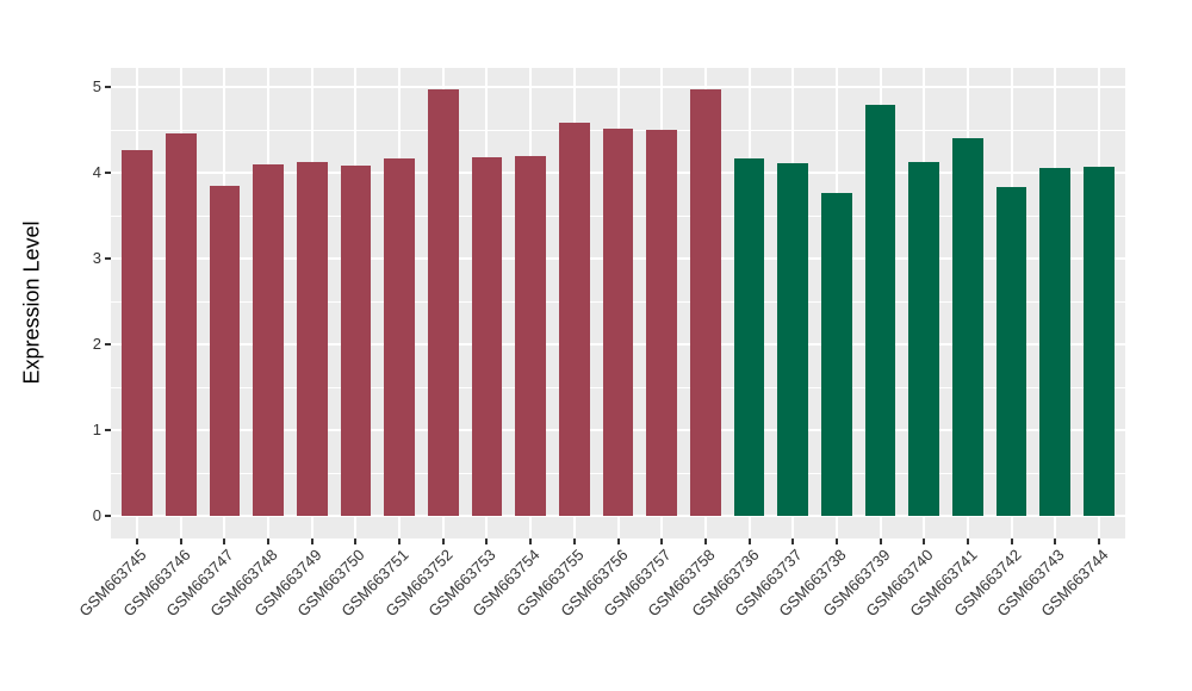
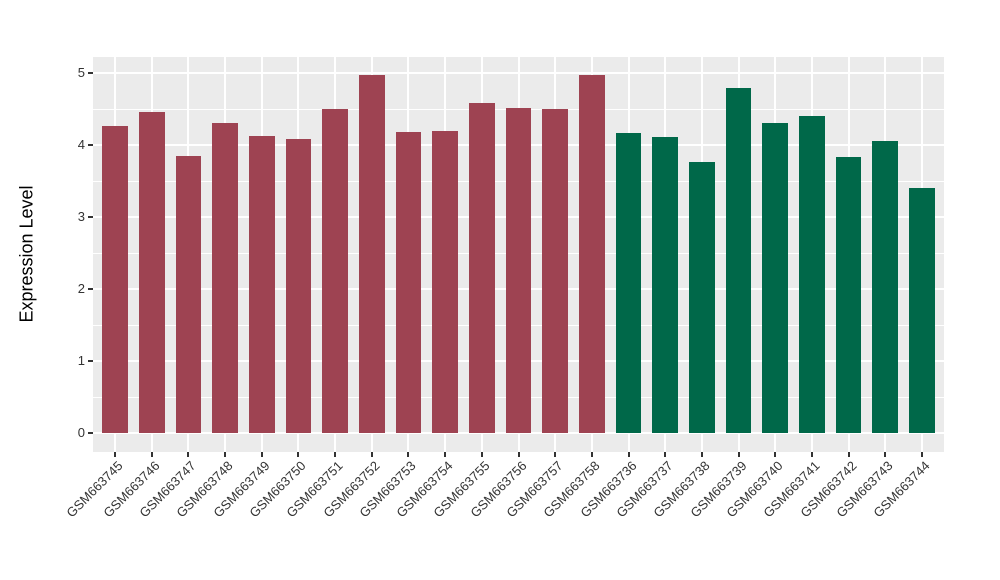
GSM663748: 4.1 -> 4.3
GSM663751: 4.2 -> 4.5
GSM663740: 4.1 -> 4.3
GSM663744: 4.1 -> 3.4
